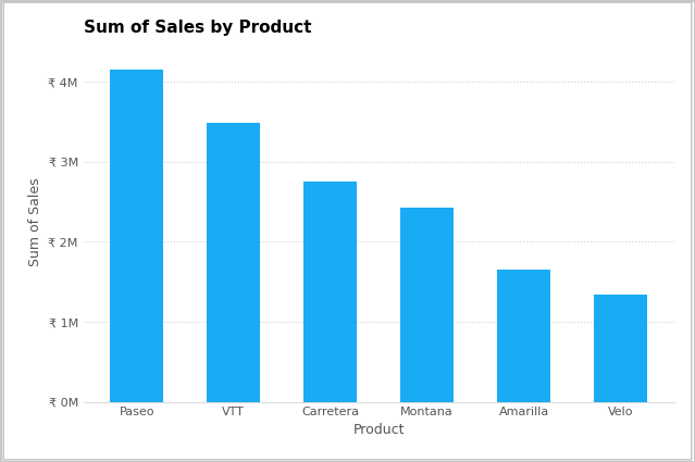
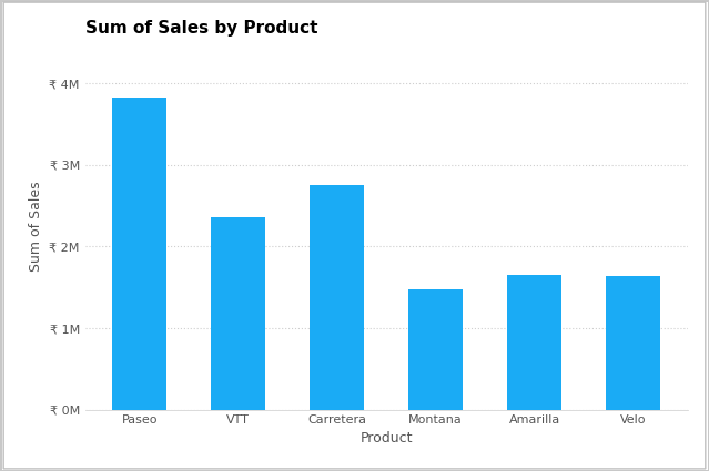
Paseo: ₹ 4.15M -> ₹ 3.82M
VTT: ₹ 3.49M -> ₹ 2.36M
Montana: ₹ 2.43M -> ₹ 1.48M
Velo: ₹ 1.34M -> ₹ 1.64M
